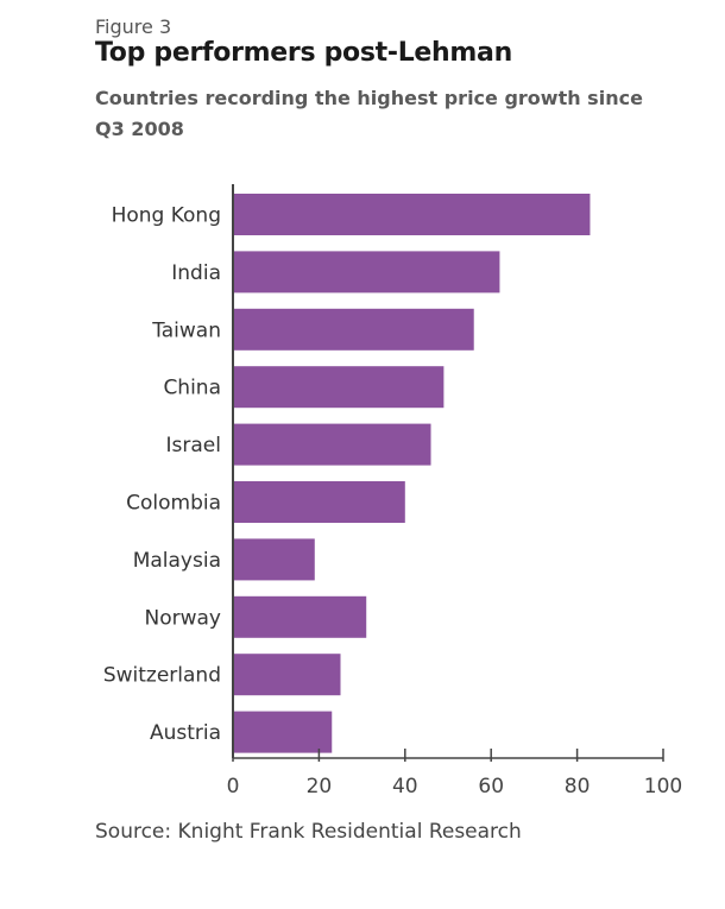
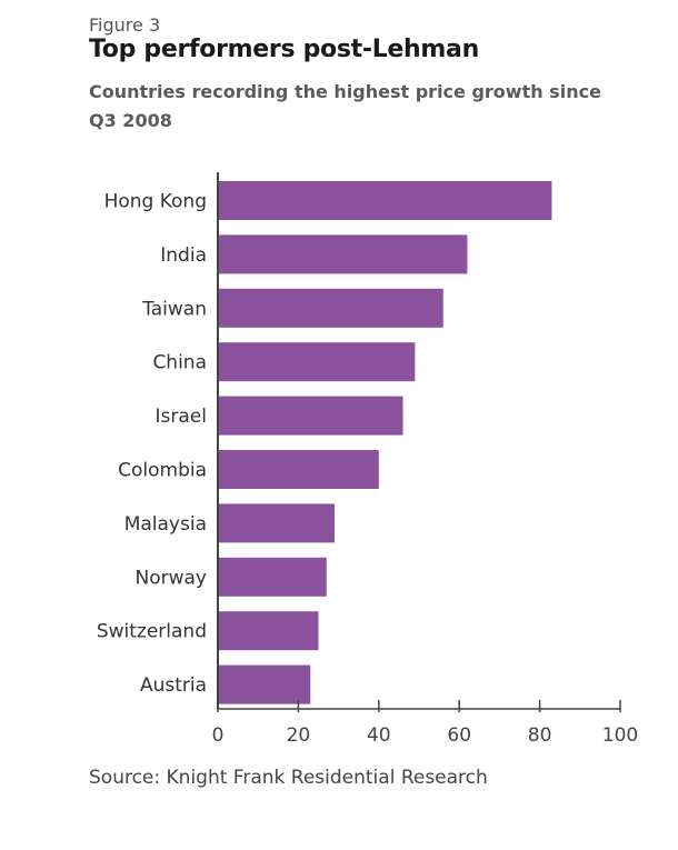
Malaysia: 19 -> 29
Norway: 31 -> 27
